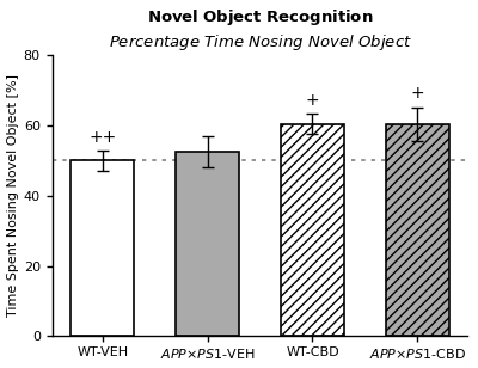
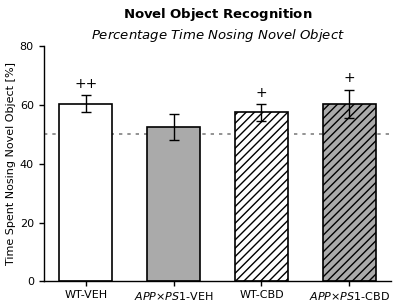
WT-VEH: 50.0 -> 60.5
WT-CBD: 60.5 -> 57.5
